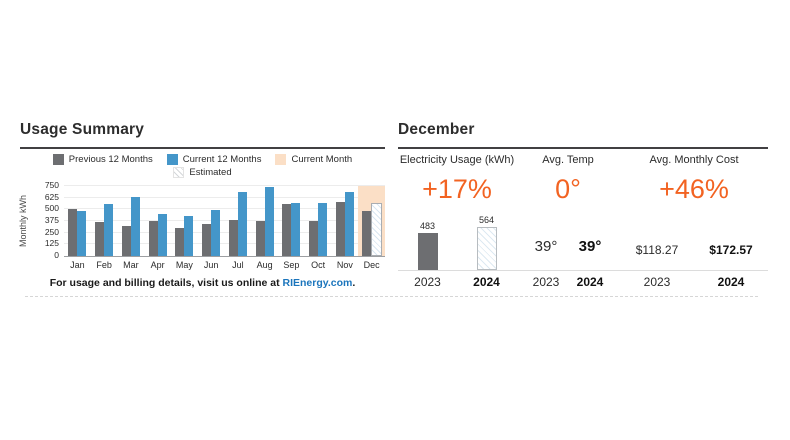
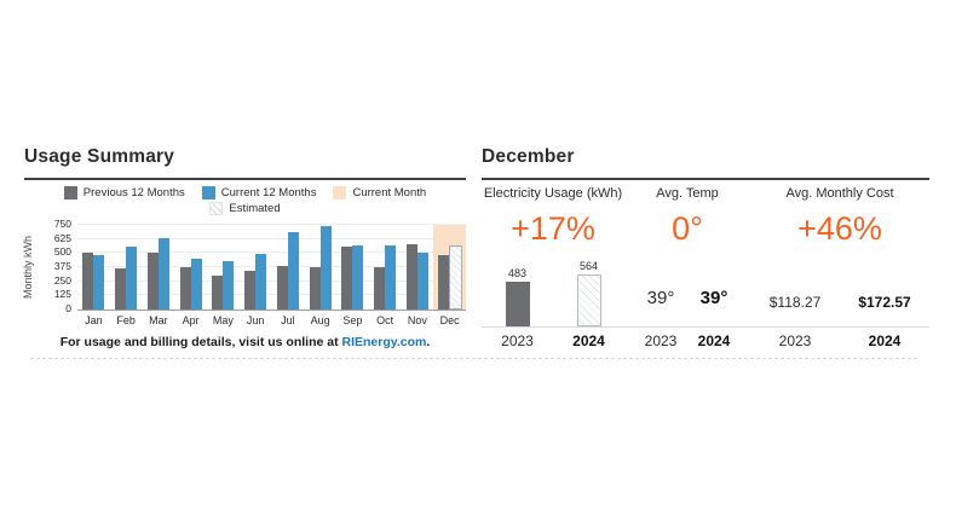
Previous 12 Months/Mar: 300 -> 500
Current 12 Months/Nov: 700 -> 500
